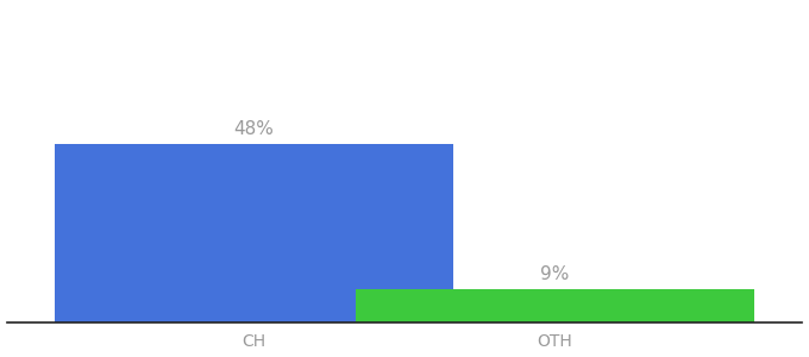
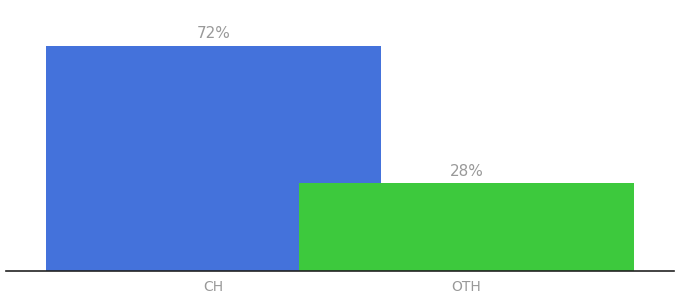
CH: 48% -> 72%
OTH: 9% -> 28%
